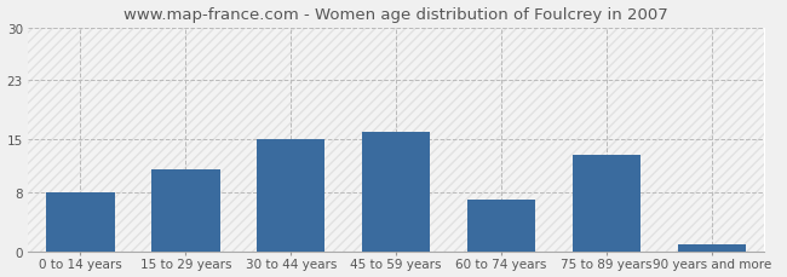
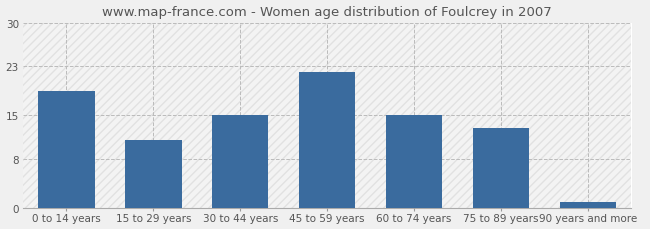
0 to 14 years: 8 -> 19
45 to 59 years: 16 -> 22
60 to 74 years: 7 -> 15
